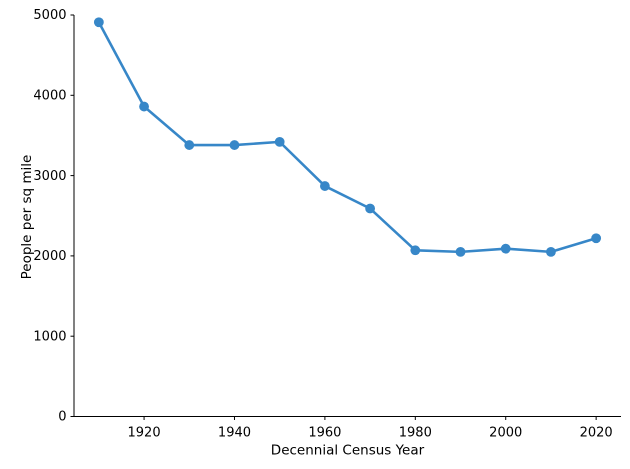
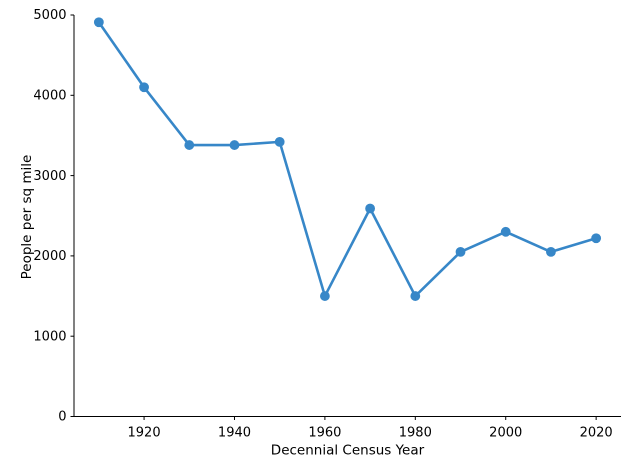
1920: 3900 -> 4100
1960: 2900 -> 1500
1980: 2100 -> 1500
2000: 2100 -> 2300
